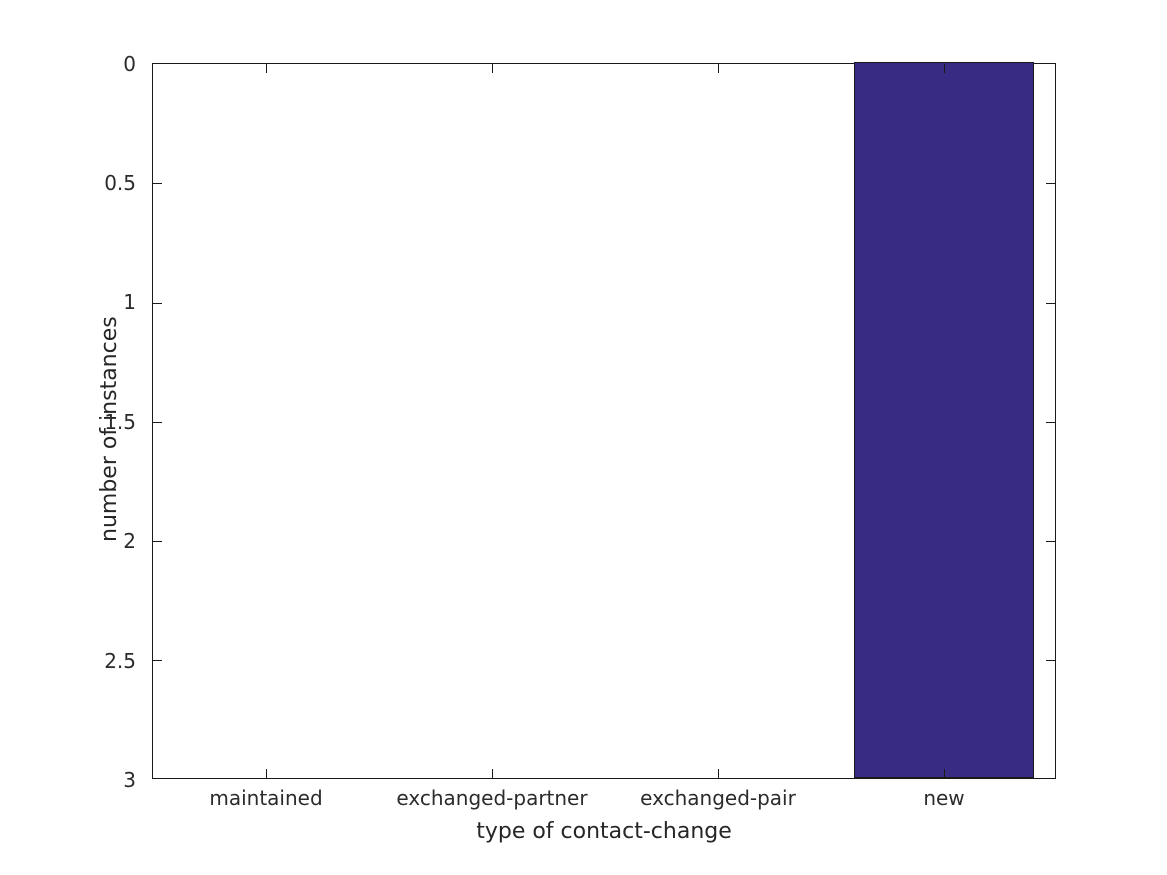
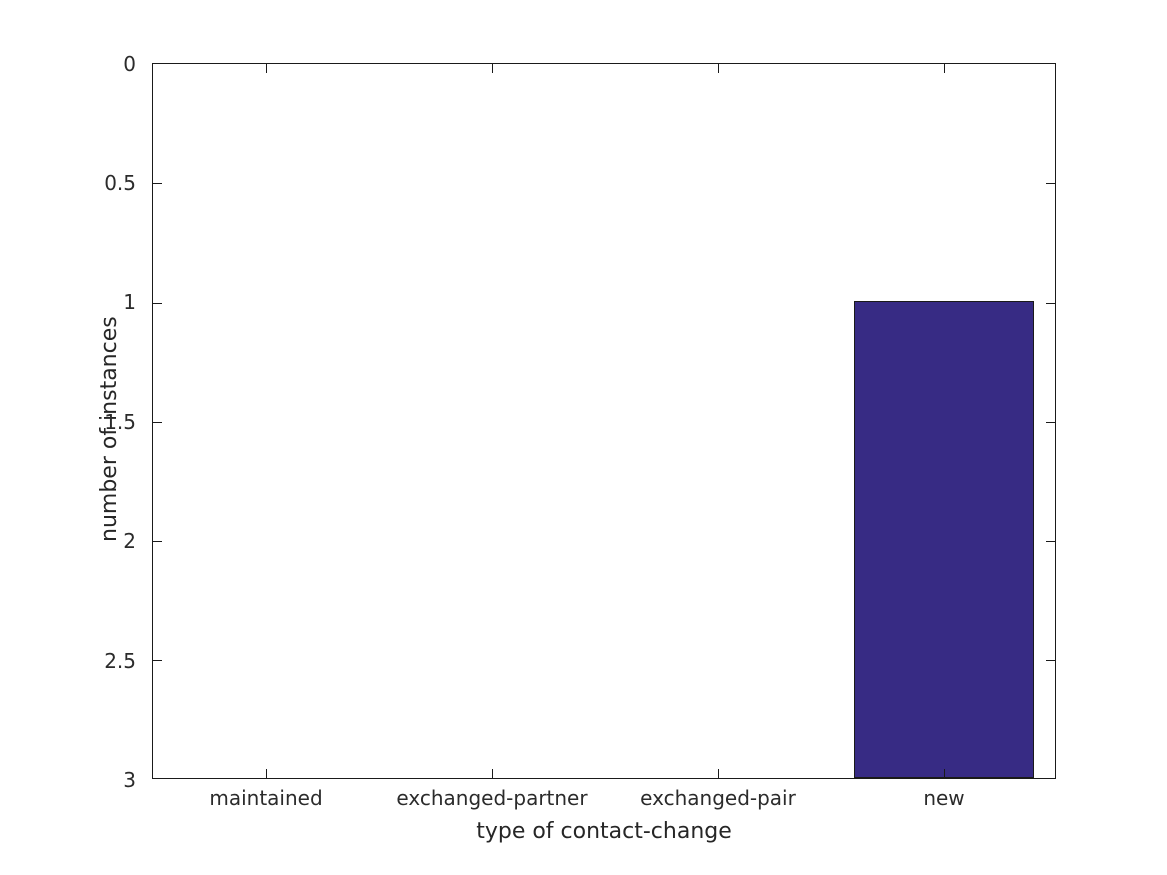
new: 3 -> 2
